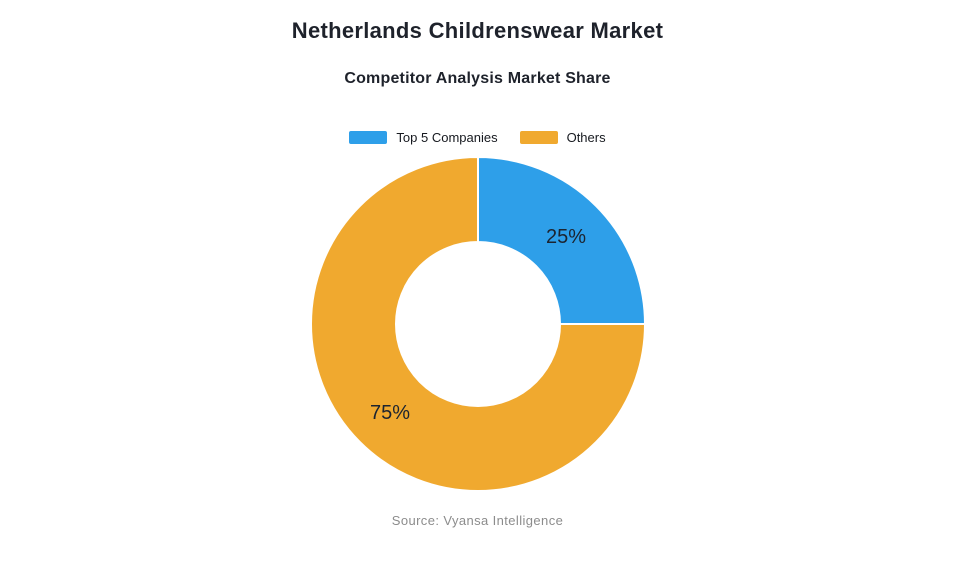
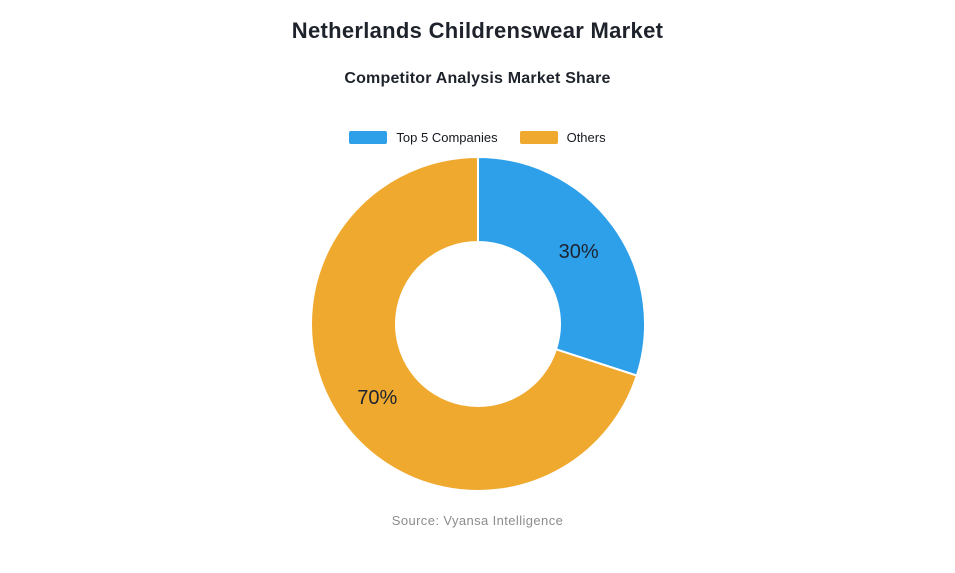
Top 5 Companies: 25% -> 30%
Others: 75% -> 70%
